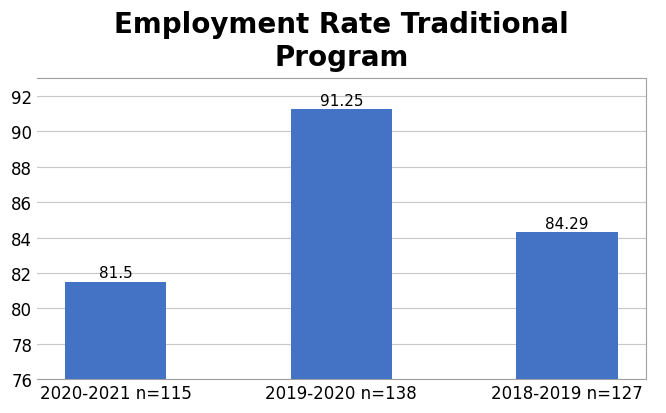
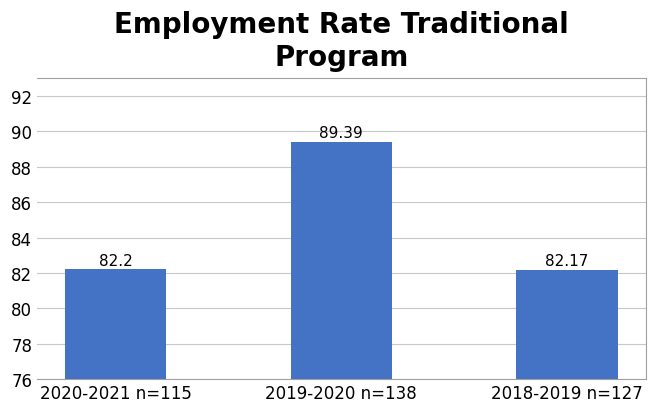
2020-2021 n=115: 81.5 -> 82.2
2019-2020 n=138: 91.25 -> 89.39
2018-2019 n=127: 84.29 -> 82.17
